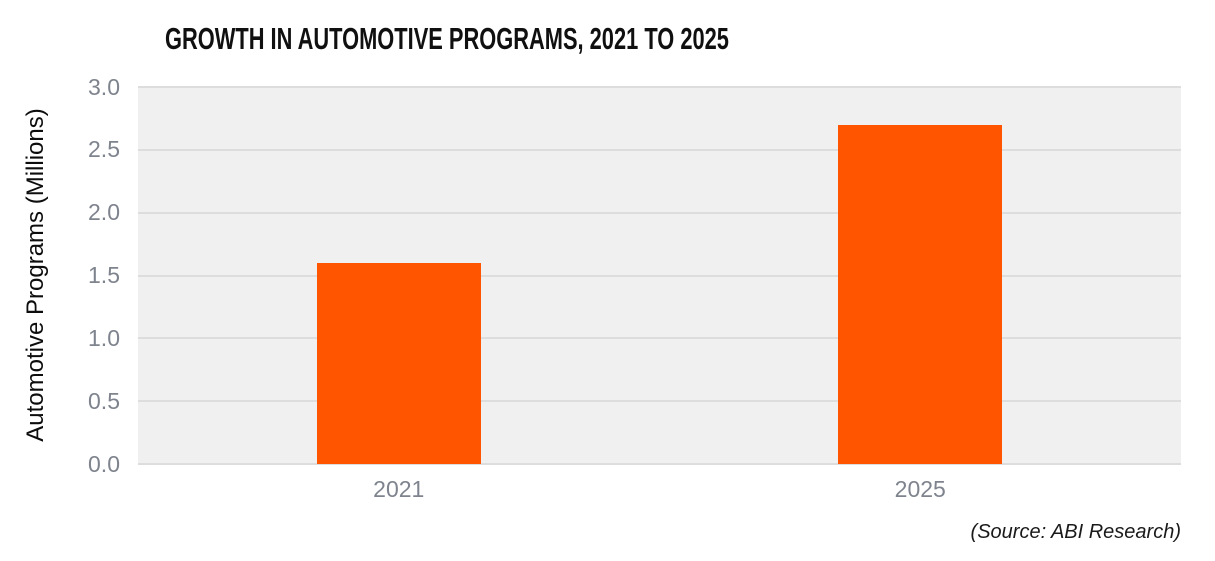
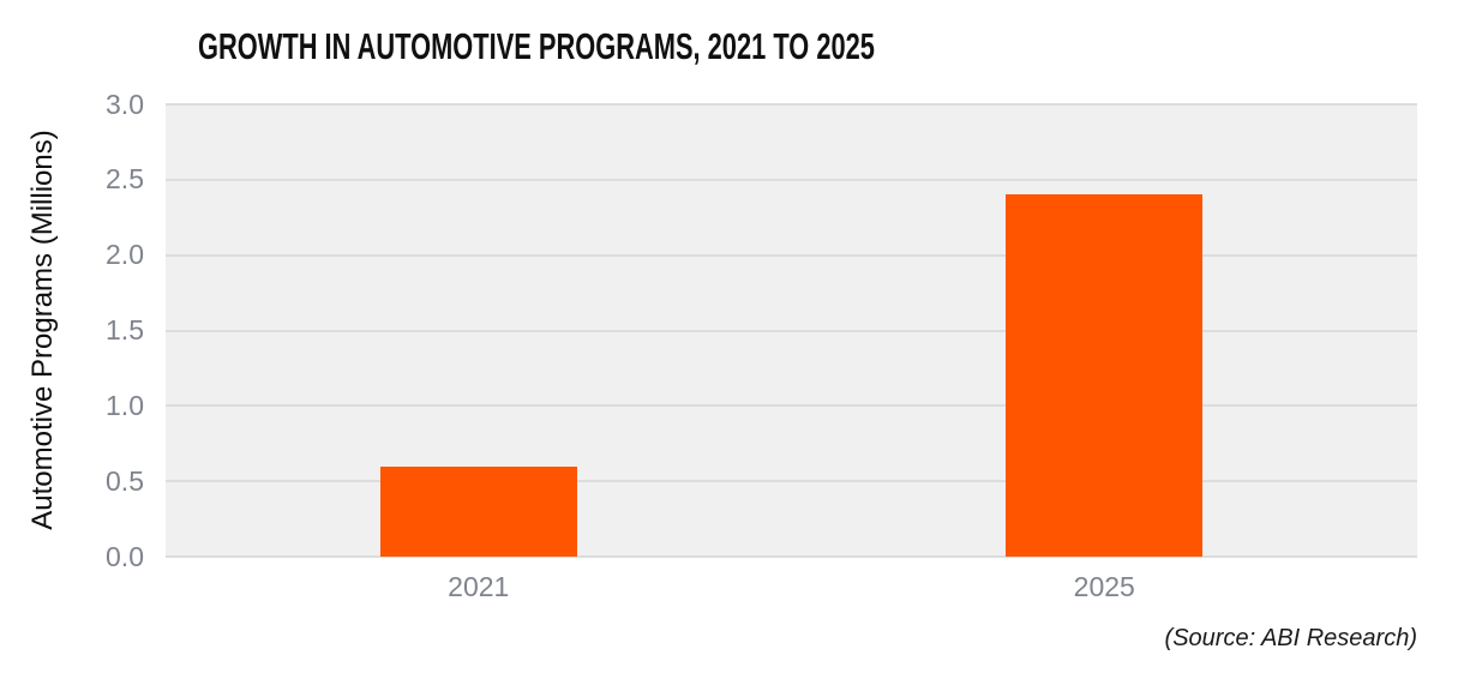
2021: 1.6 -> 0.6
2025: 2.7 -> 2.4
